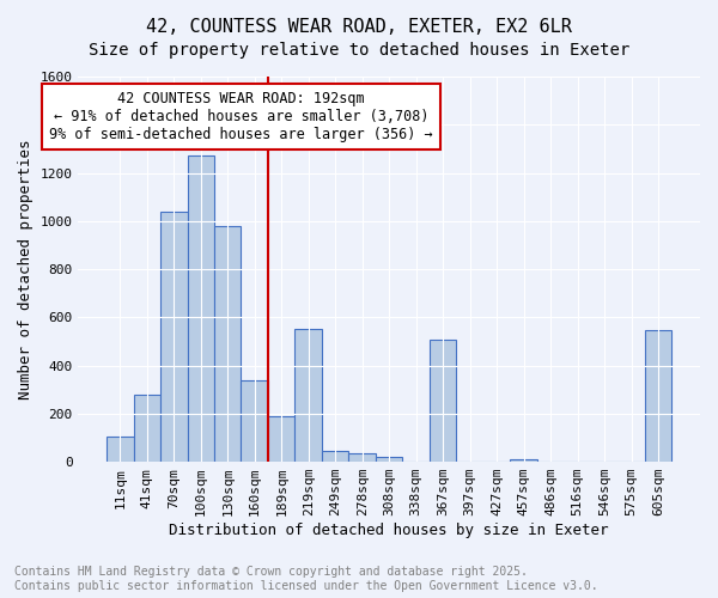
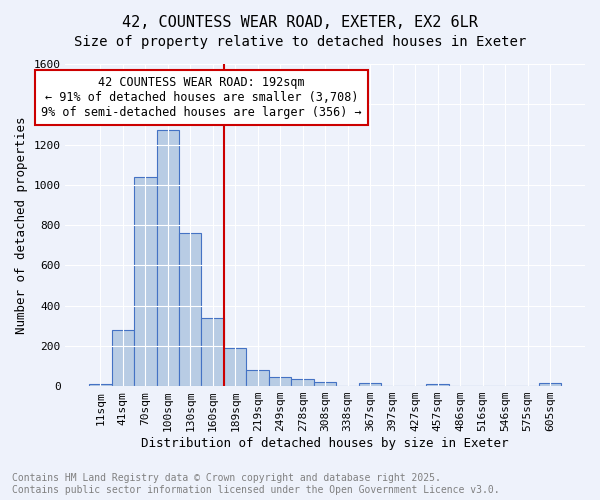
11sqm: 105 -> 10
130sqm: 980 -> 760
219sqm: 550 -> 80
367sqm: 505 -> 15
605sqm: 545 -> 15
